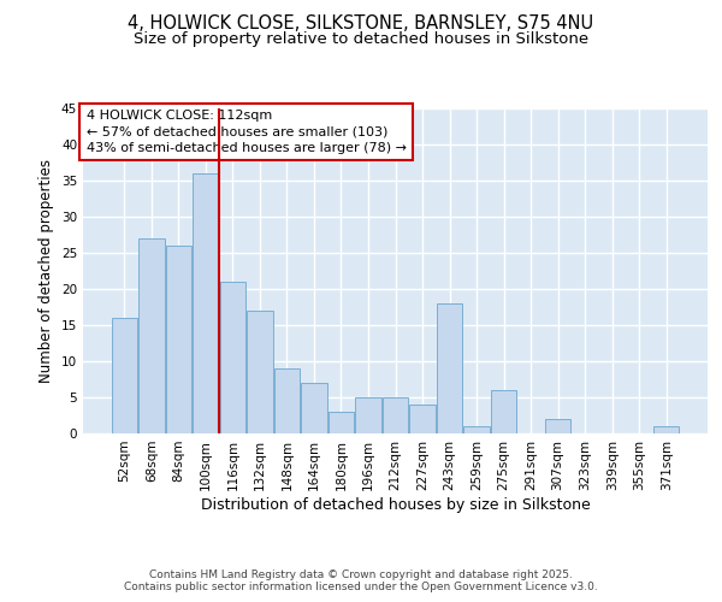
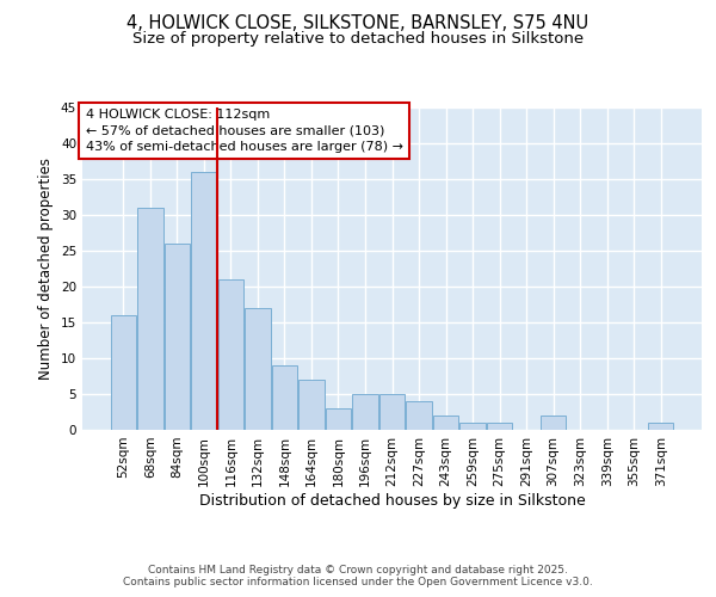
68sqm: 27 -> 31
243sqm: 18 -> 2
275sqm: 6 -> 1
